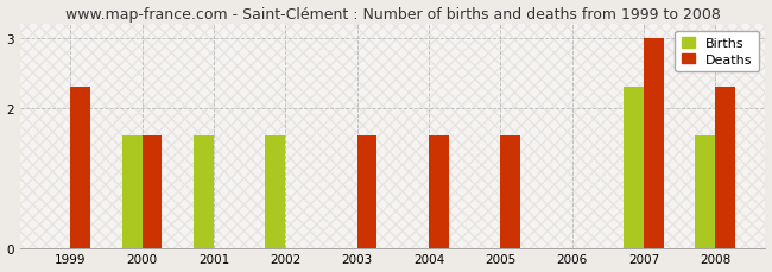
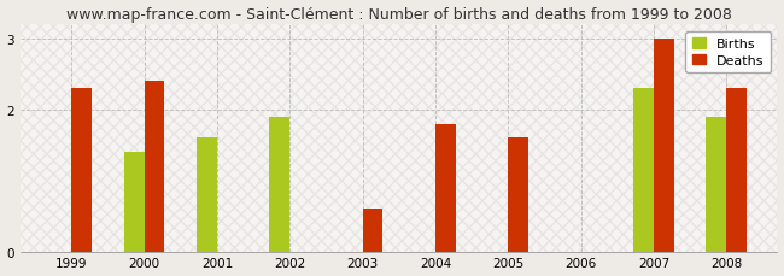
Births/2000: 1.6 -> 1.4
Deaths/2000: 1.6 -> 2.4
Births/2002: 1.6 -> 1.9
Deaths/2003: 1.6 -> 0.6
Deaths/2004: 1.6 -> 1.8
Births/2008: 1.6 -> 1.9
